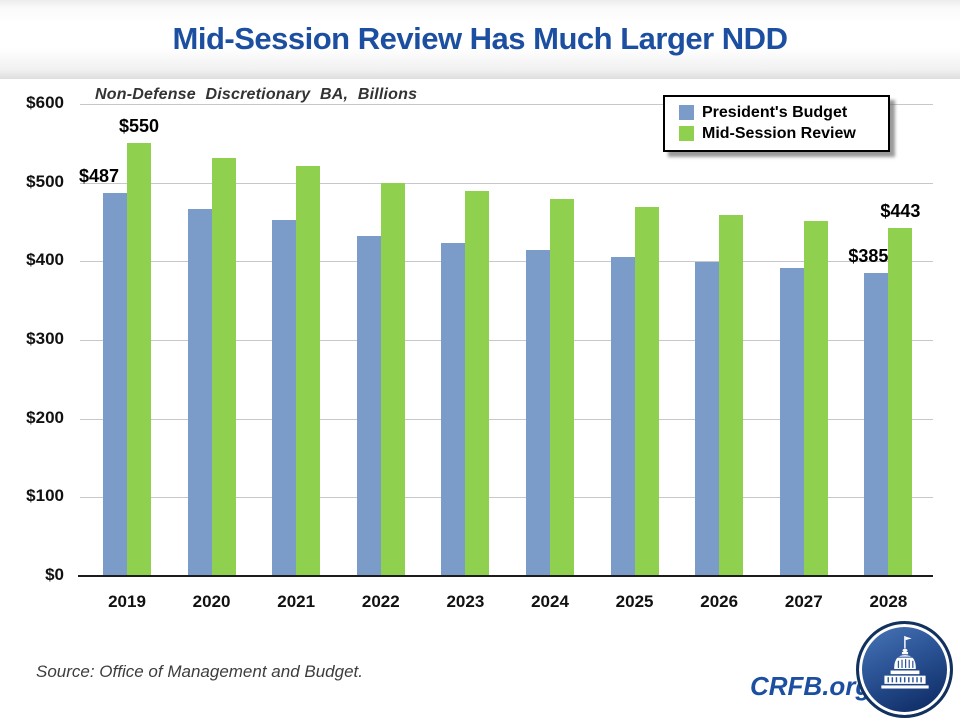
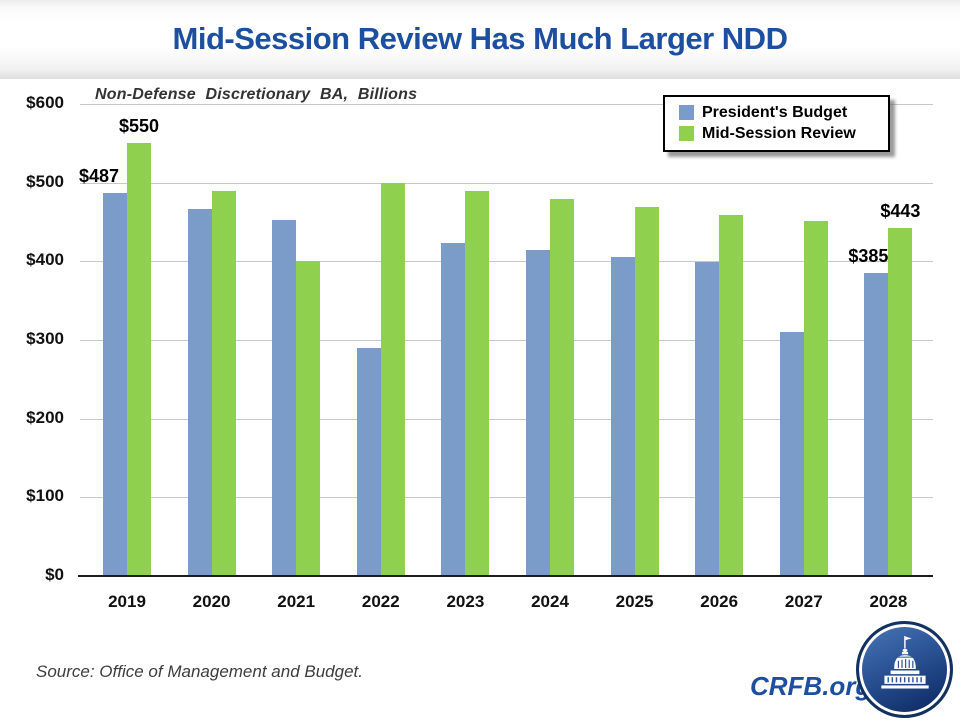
Mid-Session Review/2020: $530 -> $490
Mid-Session Review/2021: $520 -> $400
President's Budget/2022: $430 -> $290
President's Budget/2027: $390 -> $310
